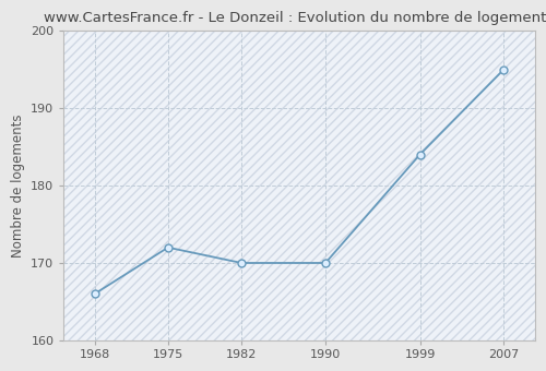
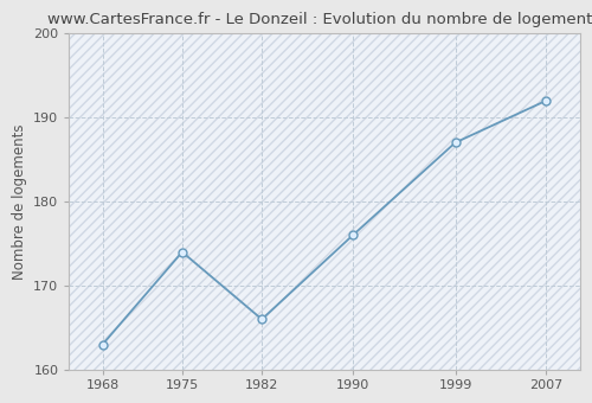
1968: 166 -> 163
1975: 172 -> 174
1982: 170 -> 166
1990: 170 -> 176
1999: 184 -> 187
2007: 195 -> 192
